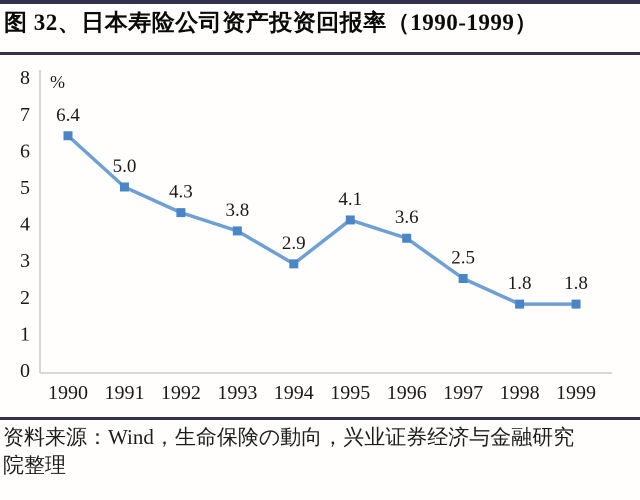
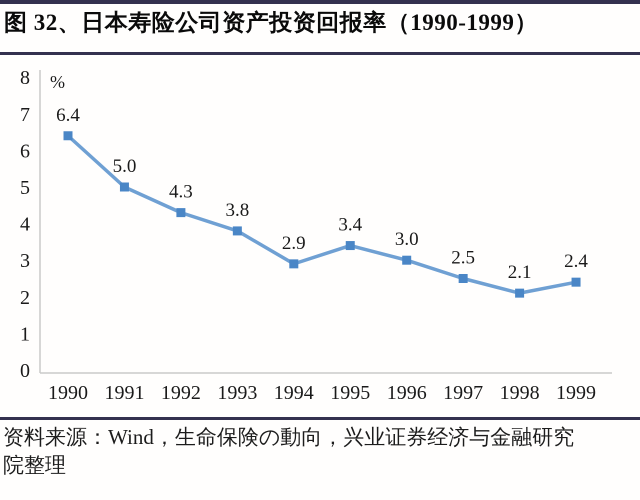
1995: 4.1 -> 3.4
1996: 3.6 -> 3.0
1998: 1.8 -> 2.1
1999: 1.8 -> 2.4
